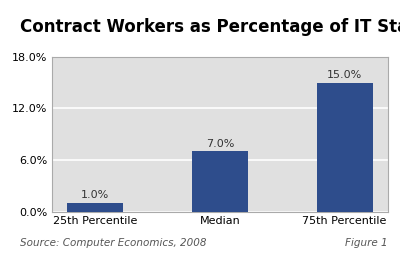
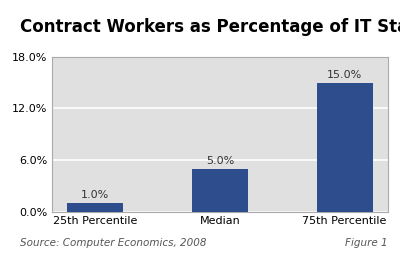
Median: 7.0% -> 5.0%
